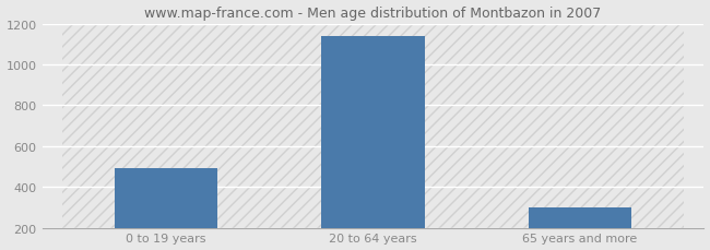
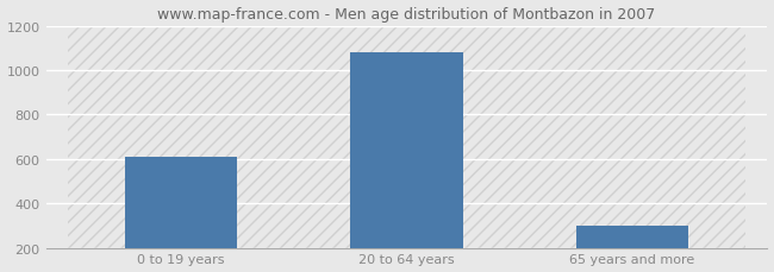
0 to 19 years: 490 -> 610
20 to 64 years: 1140 -> 1080
